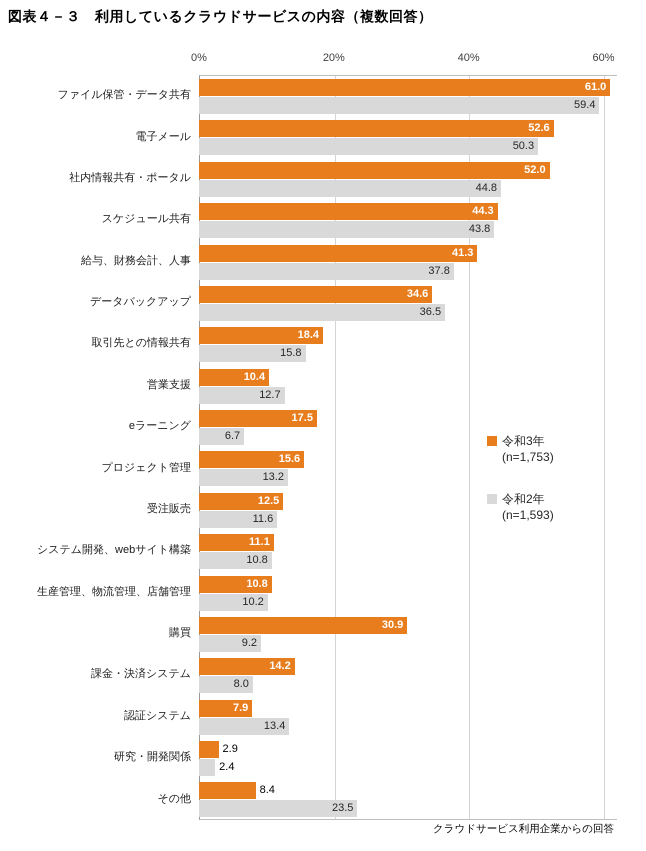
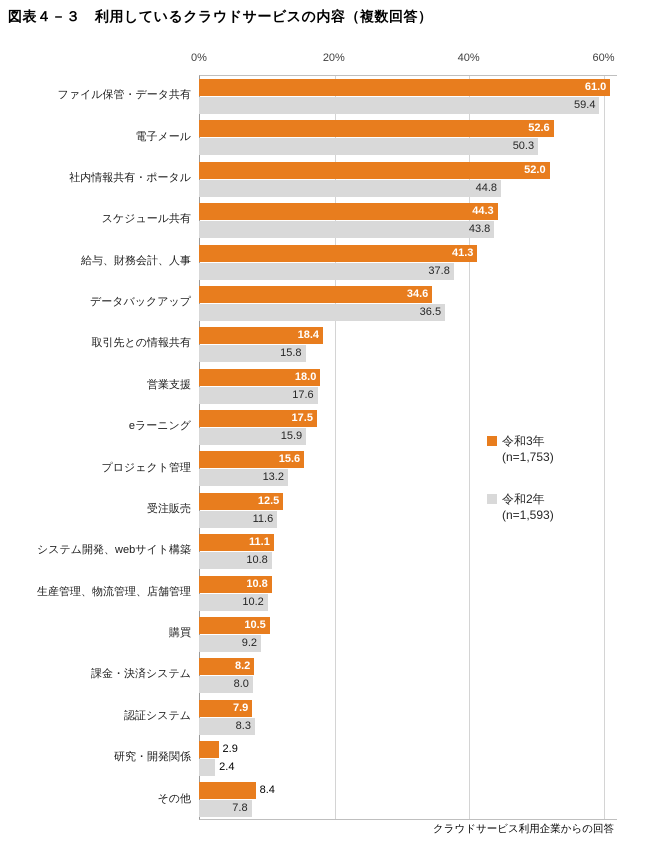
令和3年/営業支援: 10.4 -> 18.0
令和2年/営業支援: 12.7 -> 17.6
令和2年/eラーニング: 6.7 -> 15.9
令和3年/購買: 30.9 -> 10.5
令和3年/課金・決済システム: 14.2 -> 8.2
令和2年/認証システム: 13.4 -> 8.3
令和2年/その他: 23.5 -> 7.8
